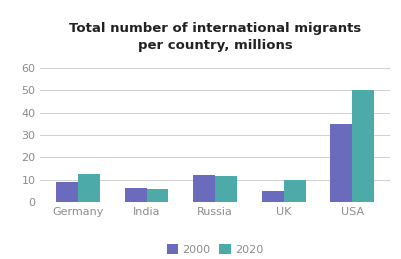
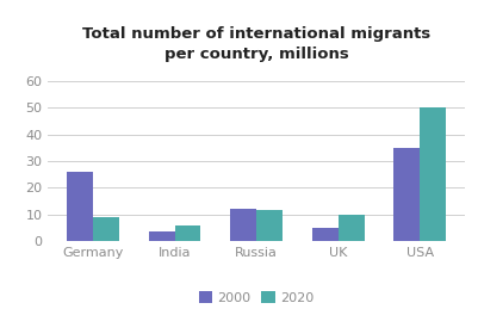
2000/Germany: 9.0 -> 26.0
2020/Germany: 12.5 -> 9.0
2000/India: 6.5 -> 3.5
